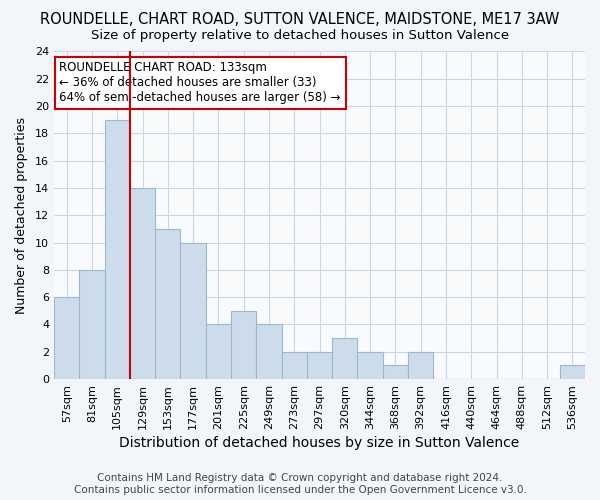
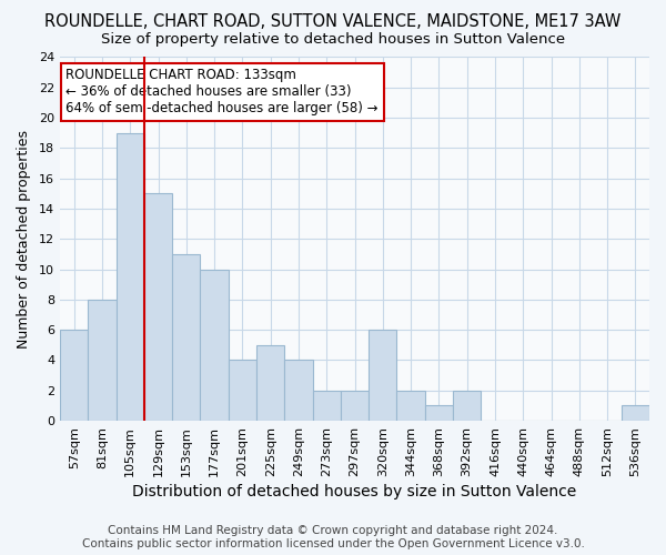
129sqm: 14 -> 15
320sqm: 3 -> 6
